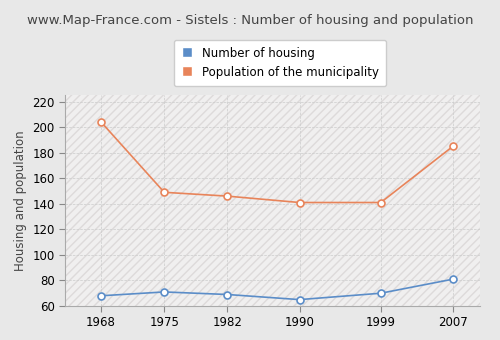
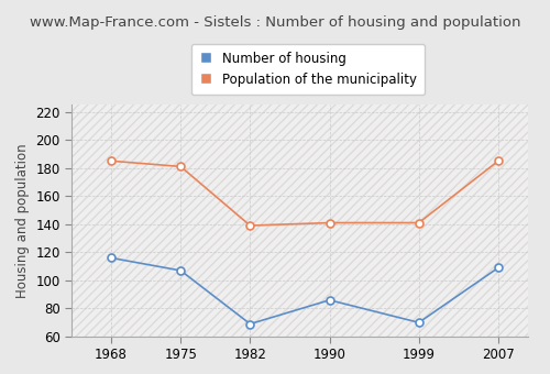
Number of housing/1968: 68 -> 116
Population of the municipality/1968: 204 -> 185
Number of housing/1975: 71 -> 107
Population of the municipality/1975: 149 -> 181
Population of the municipality/1982: 146 -> 139
Number of housing/1990: 65 -> 86
Number of housing/2007: 81 -> 109
